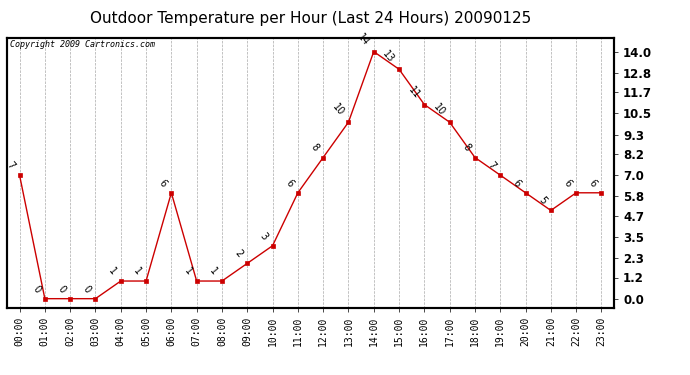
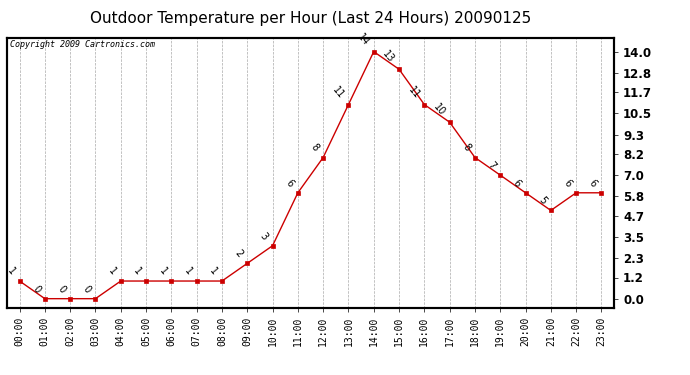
00:00: 7 -> 1
06:00: 6 -> 1
13:00: 10 -> 11
